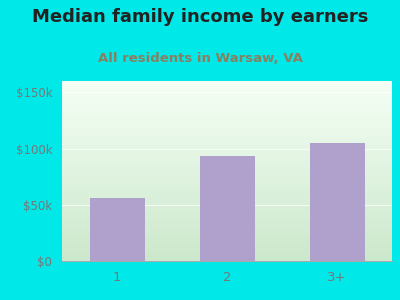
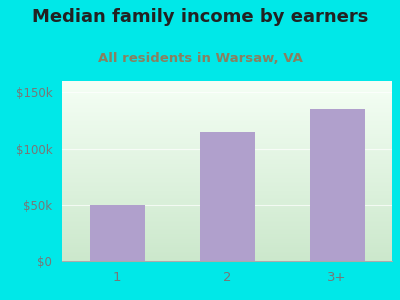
1: $56k -> $50k
2: $93k -> $115k
3+: $105k -> $135k
